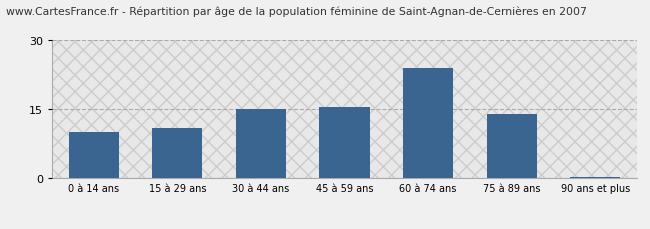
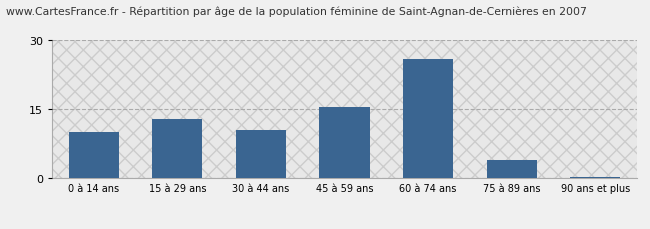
15 à 29 ans: 11.0 -> 13.0
30 à 44 ans: 15.0 -> 10.5
60 à 74 ans: 24.0 -> 26.0
75 à 89 ans: 14.0 -> 4.0
